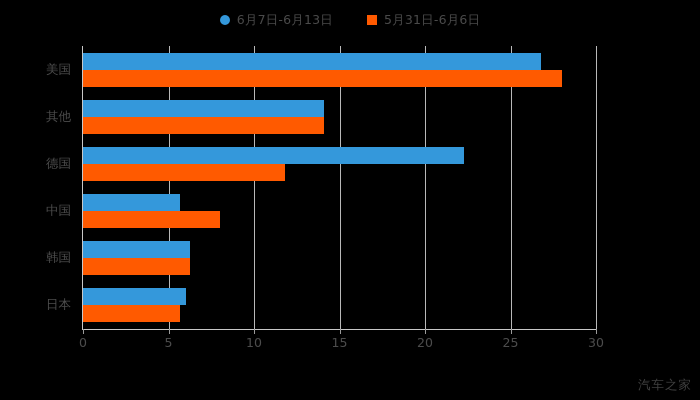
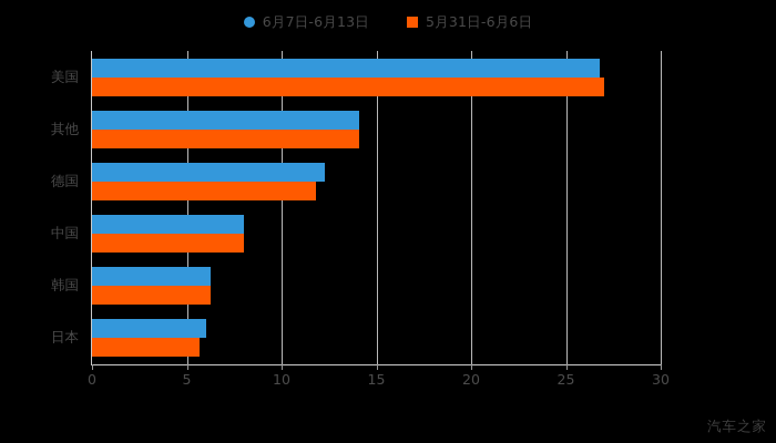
5月31日-6月6日/美国: 28.0 -> 27.0
6月7日-6月13日/德国: 22.3 -> 12.3
6月7日-6月13日/中国: 5.7 -> 8.0
